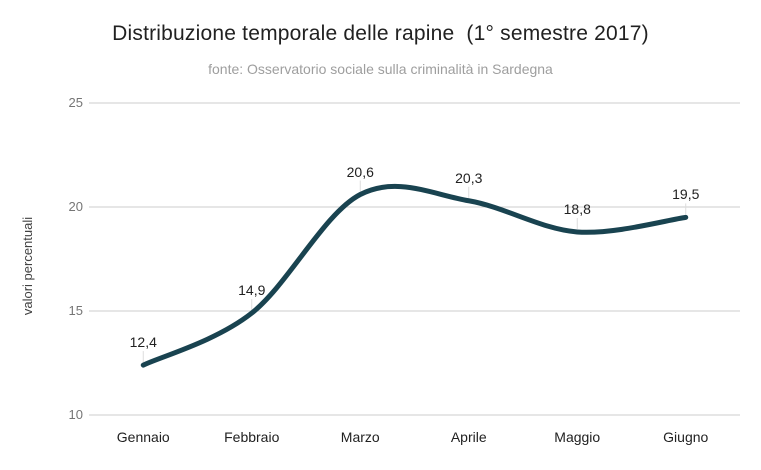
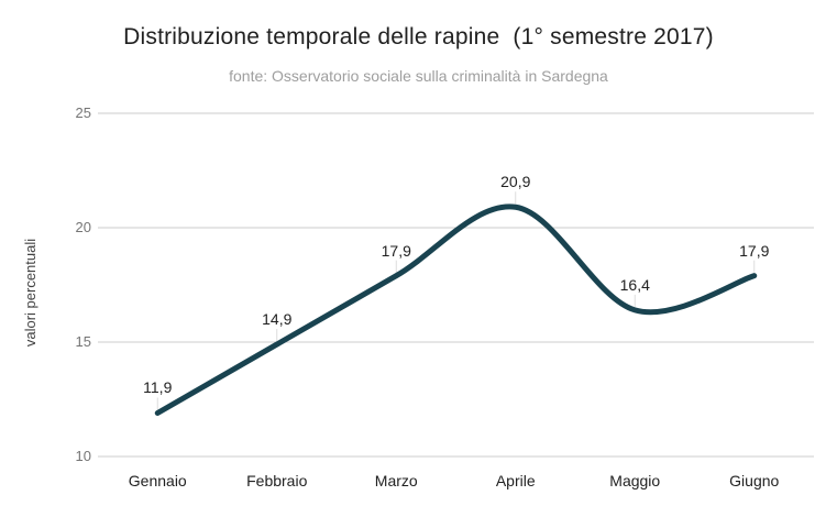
Gennaio: 12,4 -> 11,9
Marzo: 20,6 -> 17,9
Aprile: 20,3 -> 20,9
Maggio: 18,8 -> 16,4
Giugno: 19,5 -> 17,9
